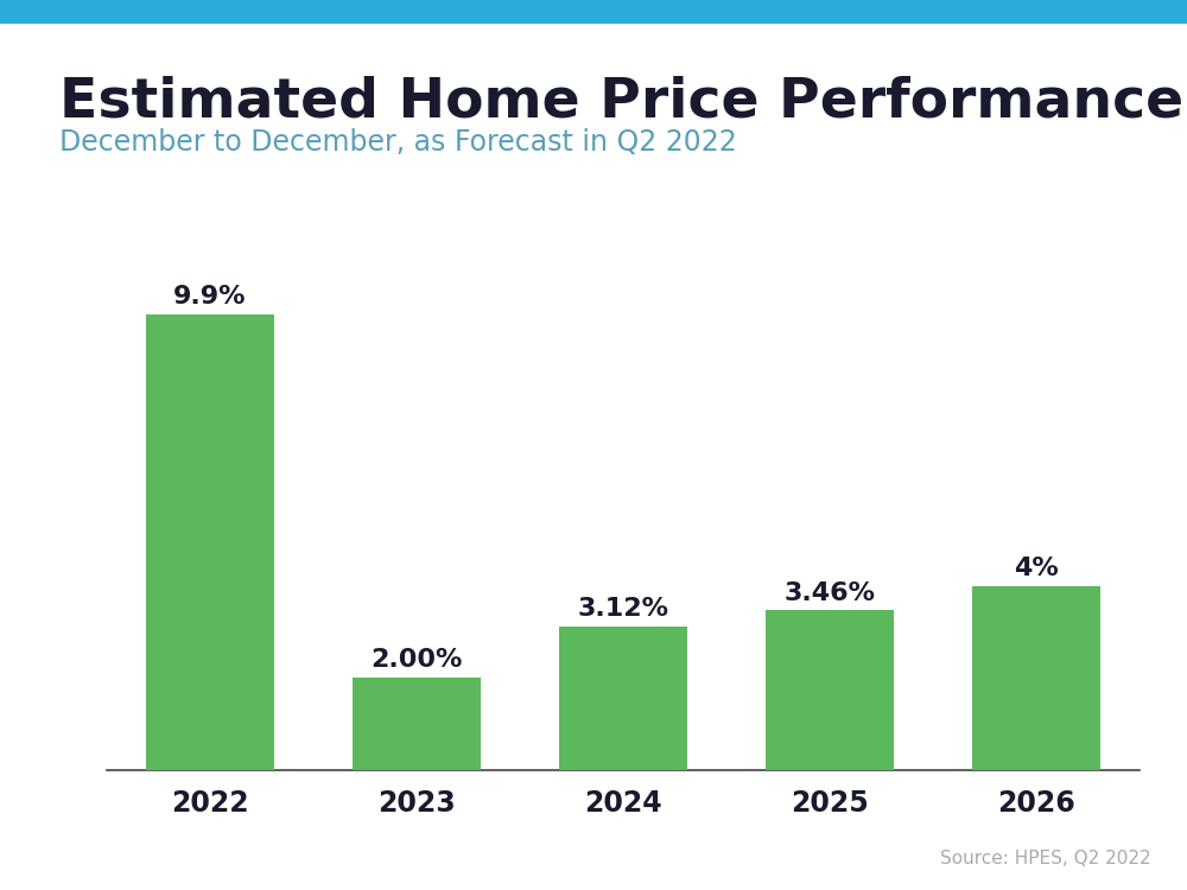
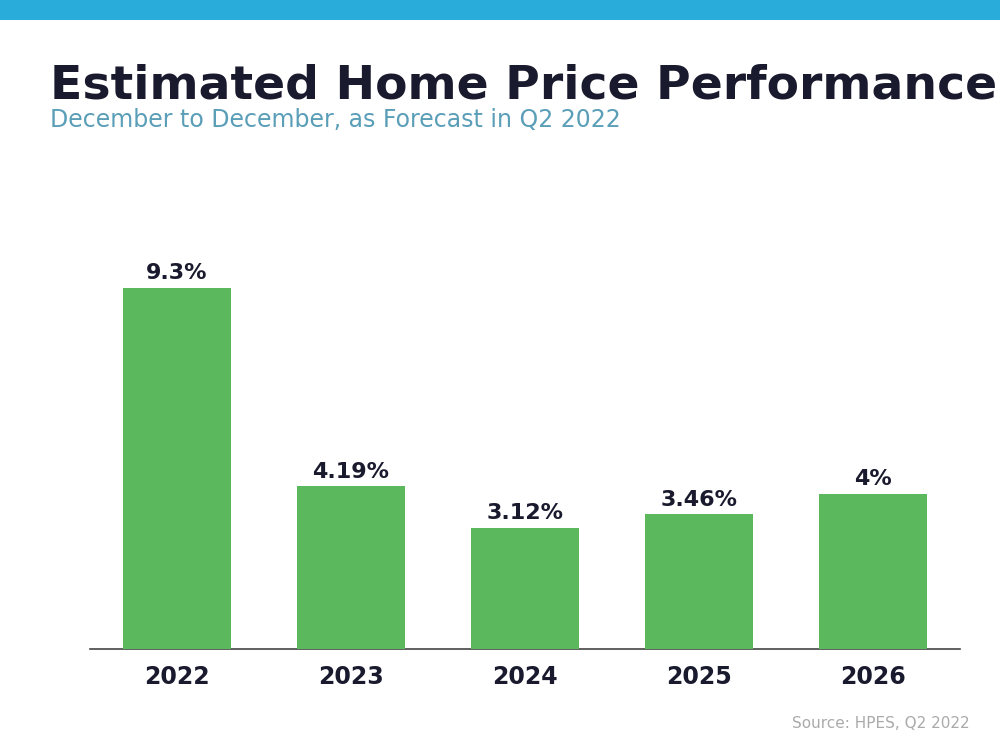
2022: 9.9% -> 9.3%
2023: 2.00% -> 4.19%
